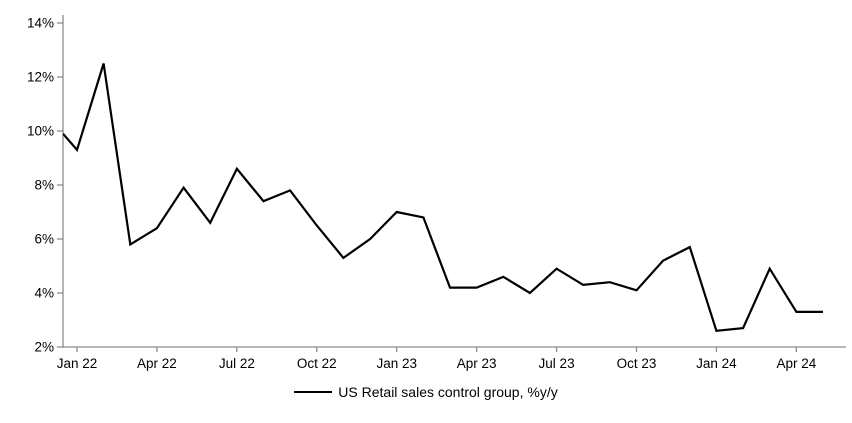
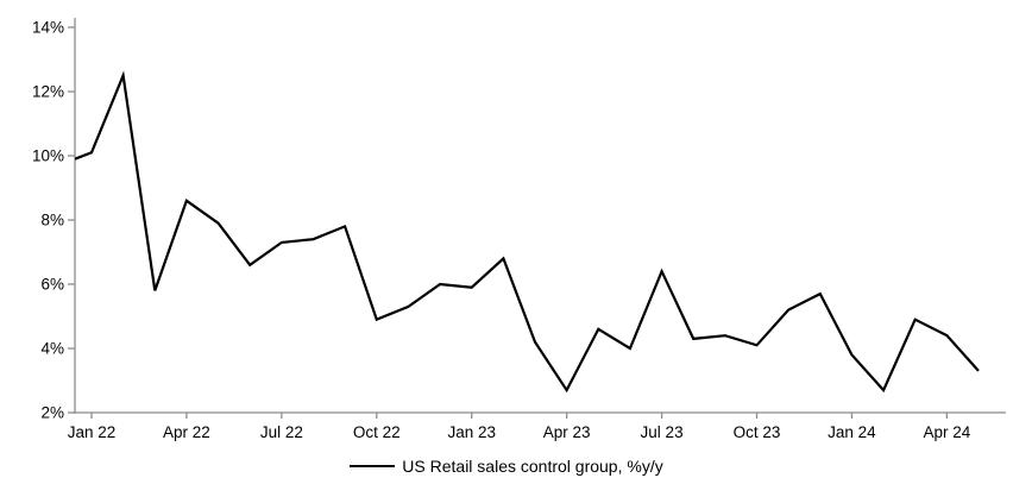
Jan 22: 9.3% -> 10.1%
Apr 22: 6.4% -> 8.6%
Jul 22: 8.6% -> 7.3%
Oct 22: 6.5% -> 4.9%
Jan 23: 7.0% -> 5.9%
Apr 23: 4.2% -> 2.7%
Jul 23: 4.9% -> 6.4%
Jan 24: 2.6% -> 3.8%
Apr 24: 3.3% -> 4.4%
